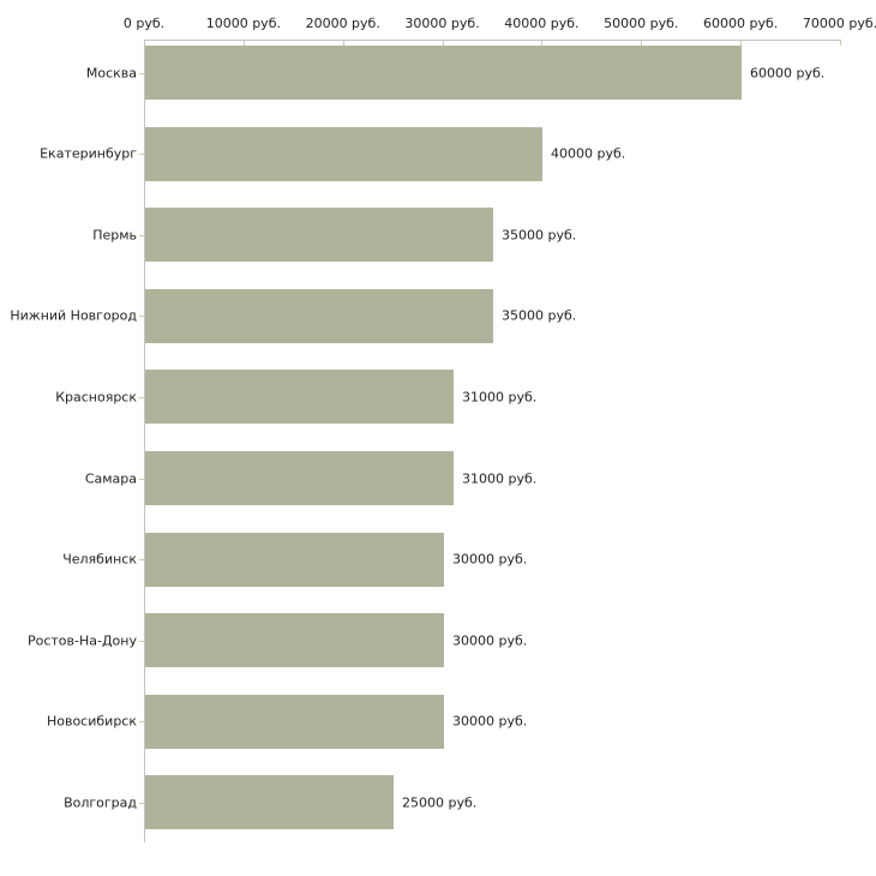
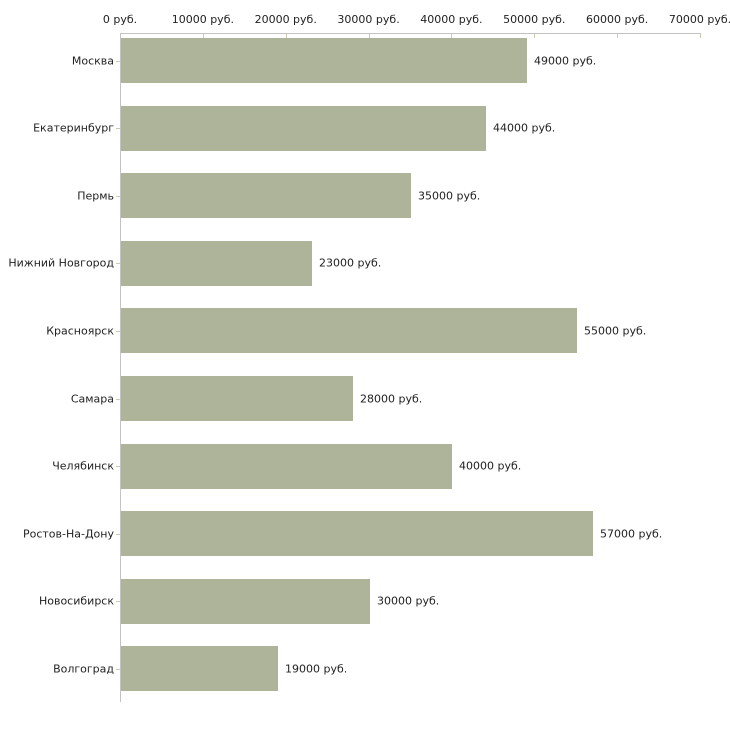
Москва: 60000 -> 49000
Екатеринбург: 40000 -> 44000
Нижний Новгород: 35000 -> 23000
Красноярск: 31000 -> 55000
Самара: 31000 -> 28000
Челябинск: 30000 -> 40000
Ростов-На-Дону: 30000 -> 57000
Волгоград: 25000 -> 19000
